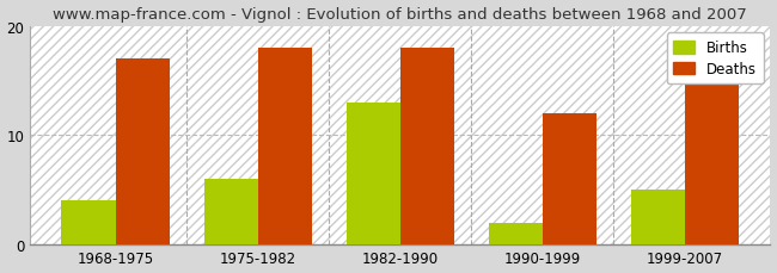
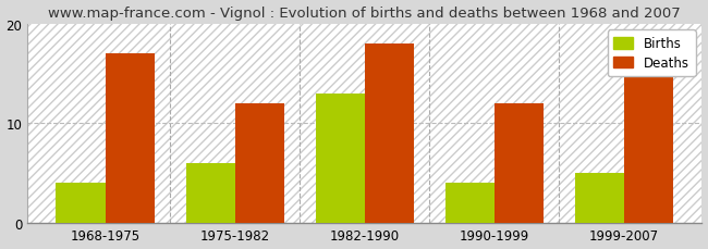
Deaths/1975-1982: 18 -> 12
Births/1990-1999: 2 -> 4
